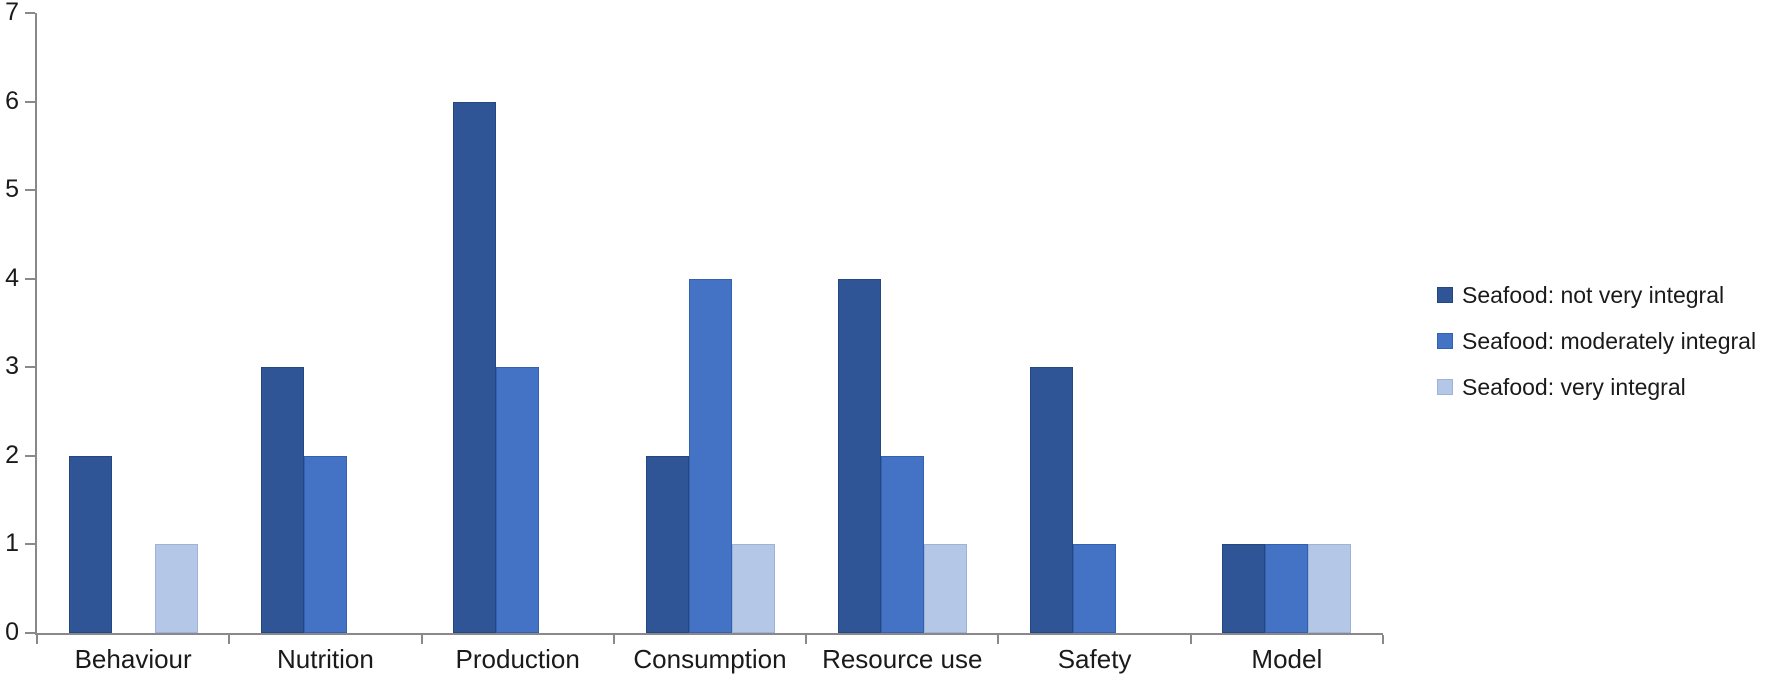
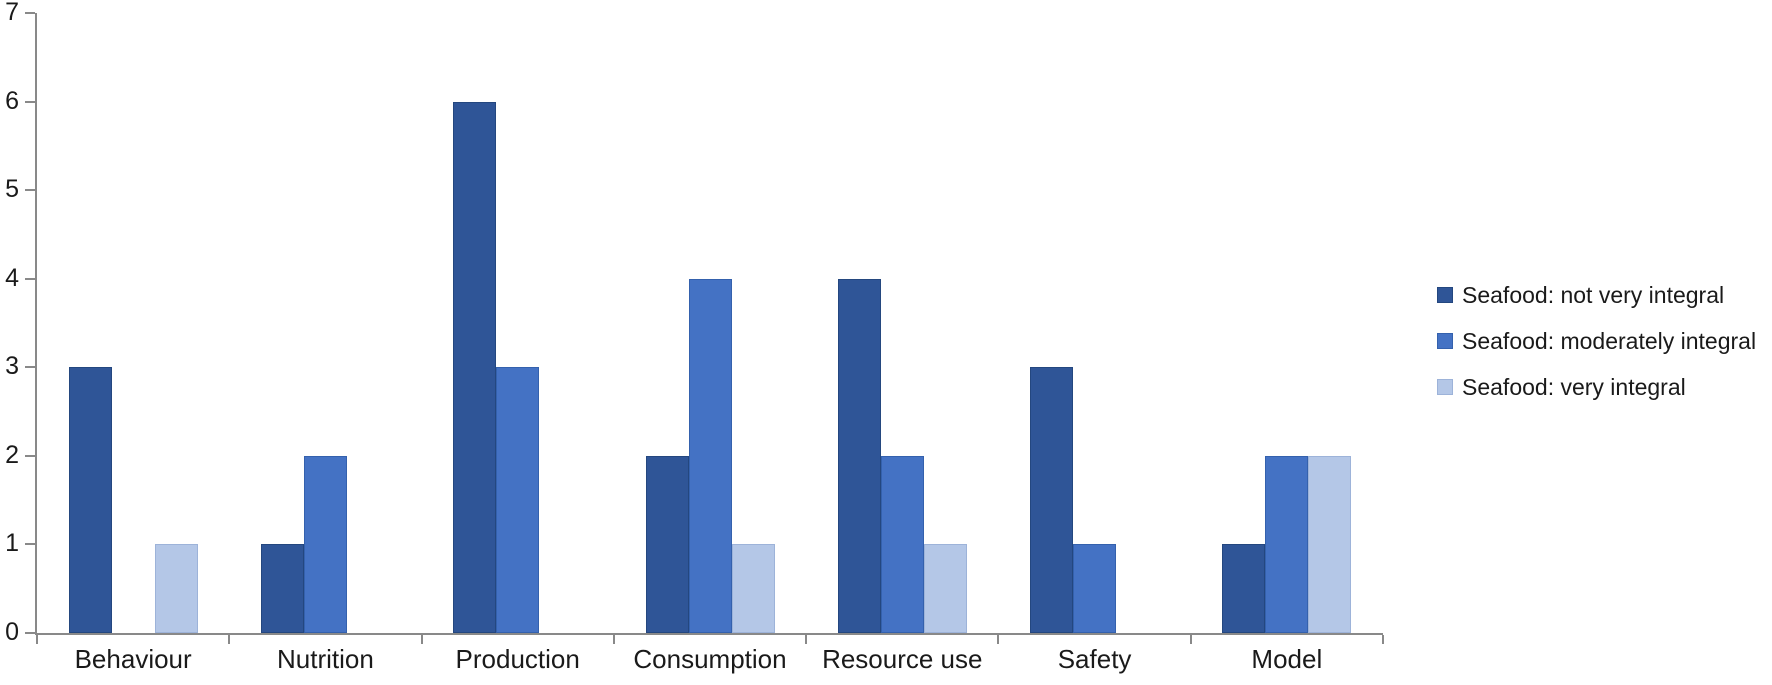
Seafood: not very integral/Behaviour: 2 -> 3
Seafood: not very integral/Nutrition: 3 -> 1
Seafood: moderately integral/Model: 1 -> 2
Seafood: very integral/Model: 1 -> 2
